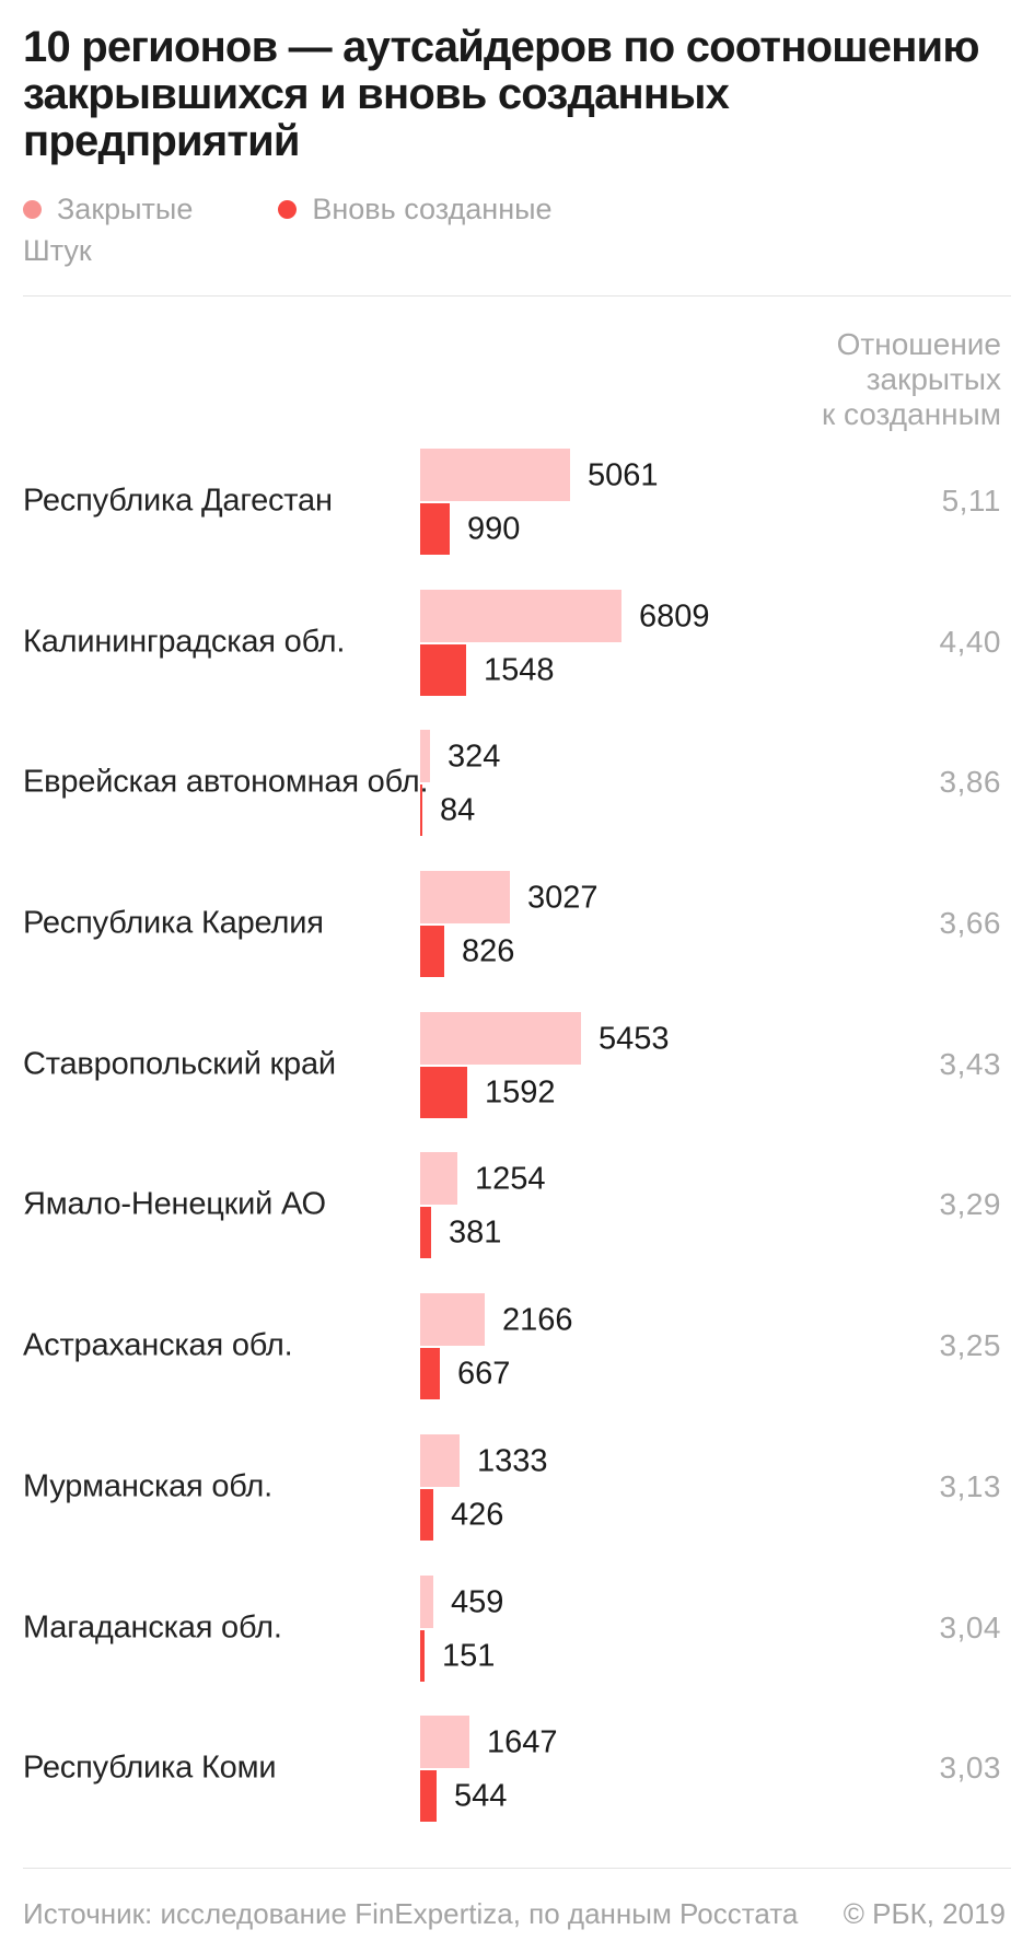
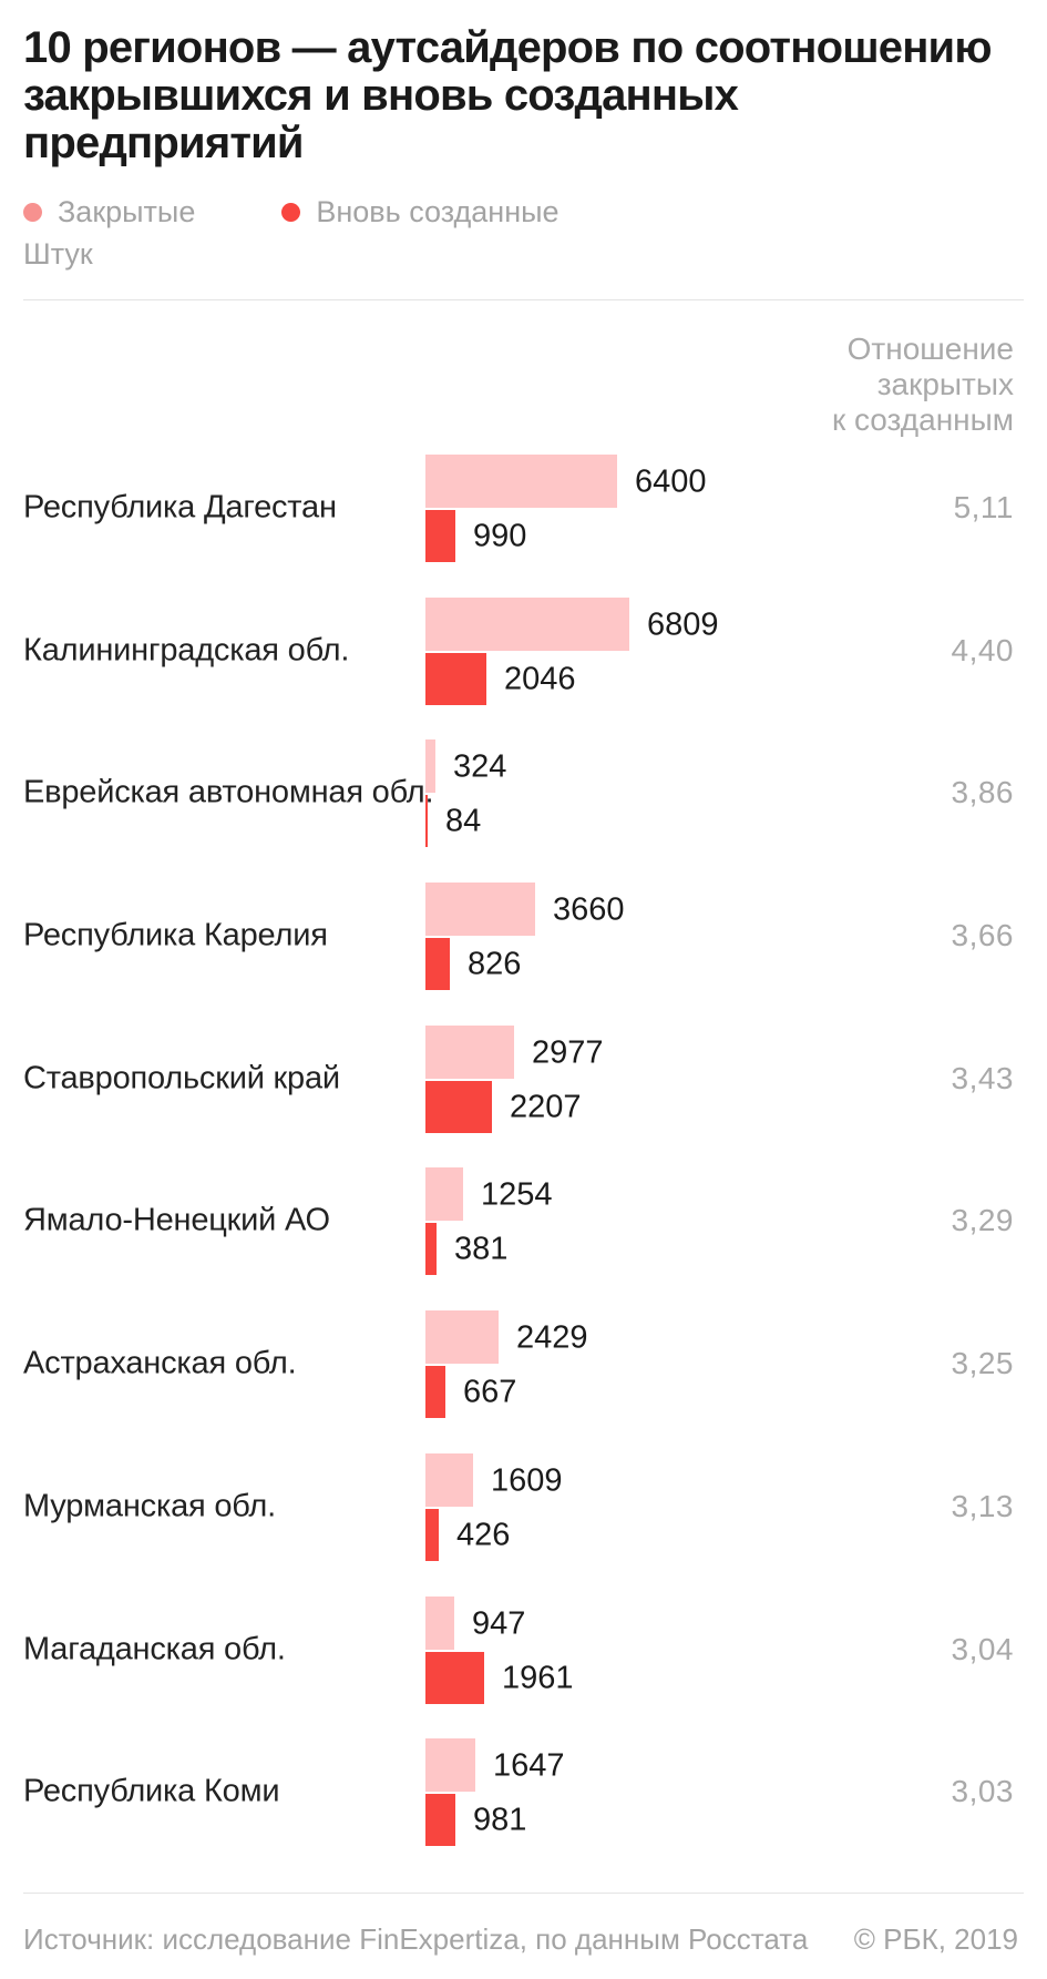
Закрытые/Республика Дагестан: 5061 -> 6400
Вновь созданные/Калининградская обл.: 1548 -> 2046
Закрытые/Республика Карелия: 3027 -> 3660
Закрытые/Ставропольский край: 5453 -> 2977
Вновь созданные/Ставропольский край: 1592 -> 2207
Закрытые/Астраханская обл.: 2166 -> 2429
Закрытые/Мурманская обл.: 1333 -> 1609
Закрытые/Магаданская обл.: 459 -> 947
Вновь созданные/Магаданская обл.: 151 -> 1961
Вновь созданные/Республика Коми: 544 -> 981
